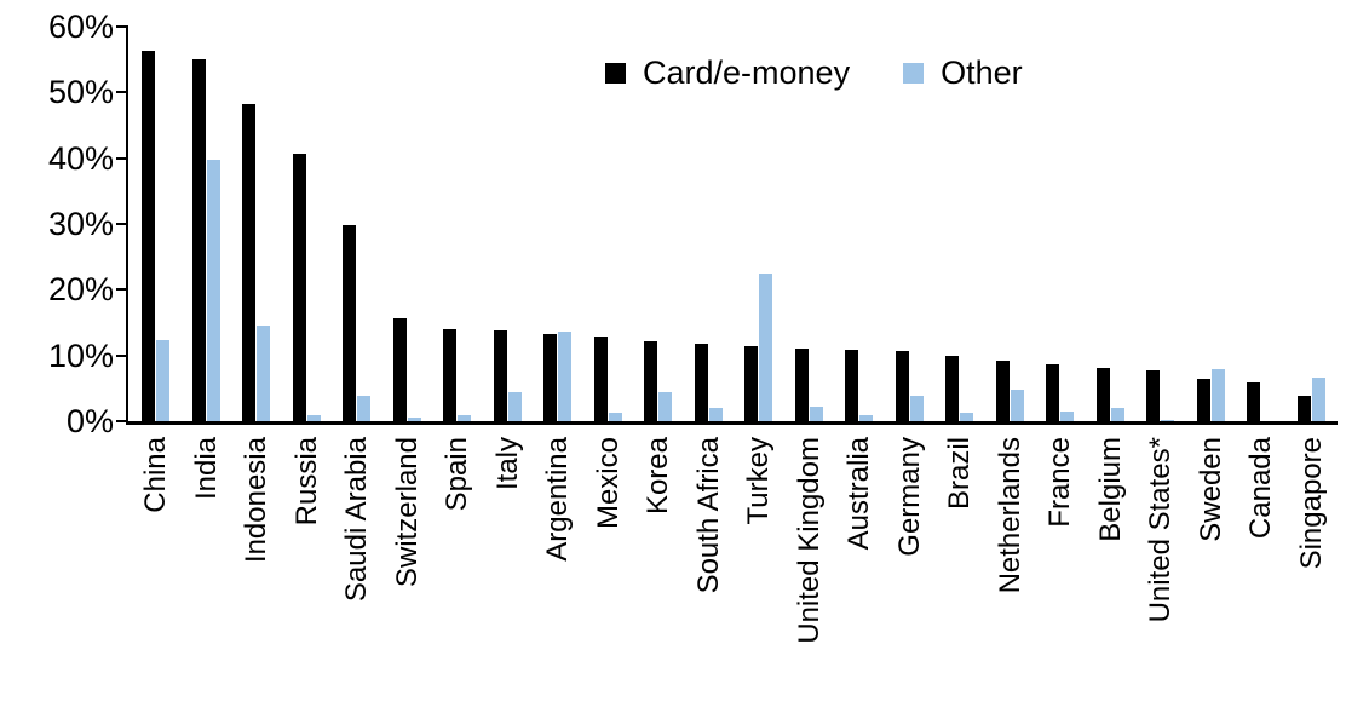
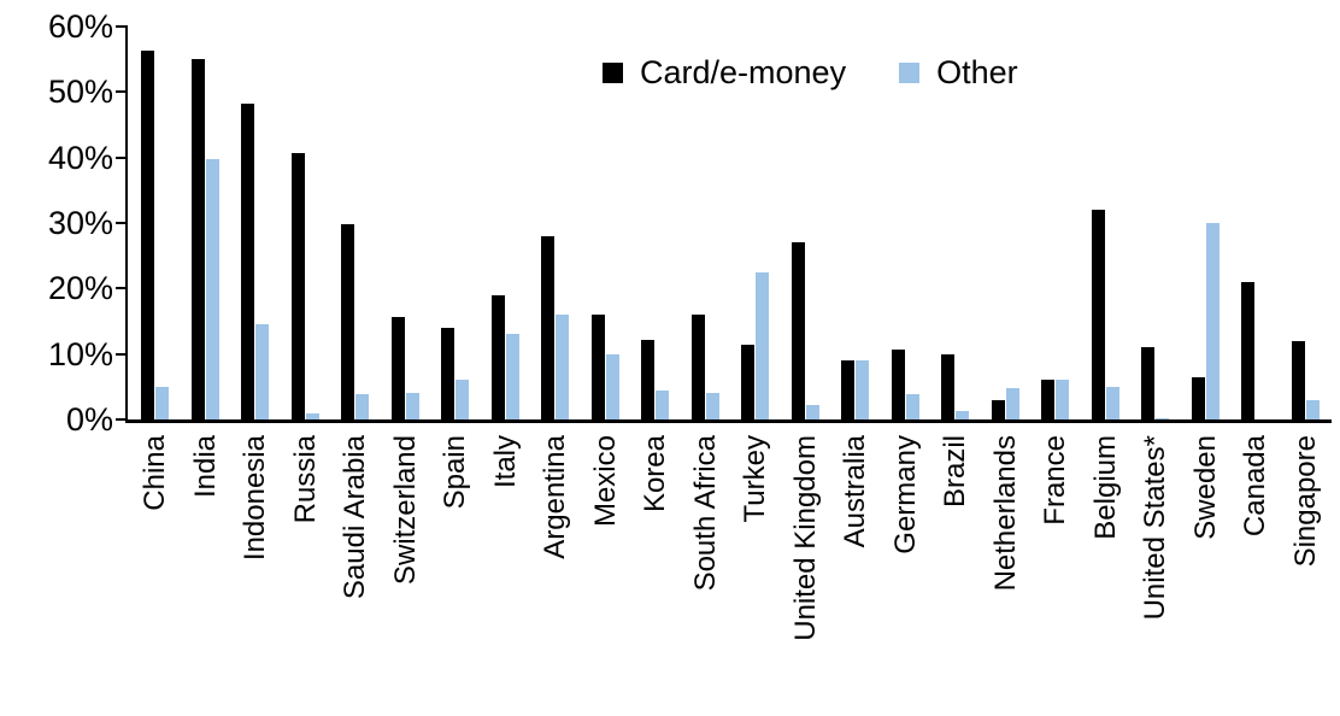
Other/China: 12% -> 5%
Other/Switzerland: 1% -> 4%
Other/Spain: 1% -> 6%
Card/e-money/Italy: 14% -> 19%
Other/Italy: 4% -> 13%
Card/e-money/Argentina: 13% -> 28%
Other/Argentina: 14% -> 16%
Card/e-money/Mexico: 13% -> 16%
Other/Mexico: 1% -> 10%
Card/e-money/South Africa: 12% -> 16%
Other/South Africa: 2% -> 4%
Card/e-money/United Kingdom: 11% -> 27%
Card/e-money/Australia: 11% -> 9%
Other/Australia: 1% -> 9%
Card/e-money/Netherlands: 9% -> 3%
Card/e-money/France: 9% -> 6%
Other/France: 2% -> 6%
Card/e-money/Belgium: 8% -> 32%
Other/Belgium: 2% -> 5%
Card/e-money/United States*: 8% -> 11%
Other/Sweden: 8% -> 30%
Card/e-money/Canada: 6% -> 21%
Card/e-money/Singapore: 4% -> 12%
Other/Singapore: 7% -> 3%
